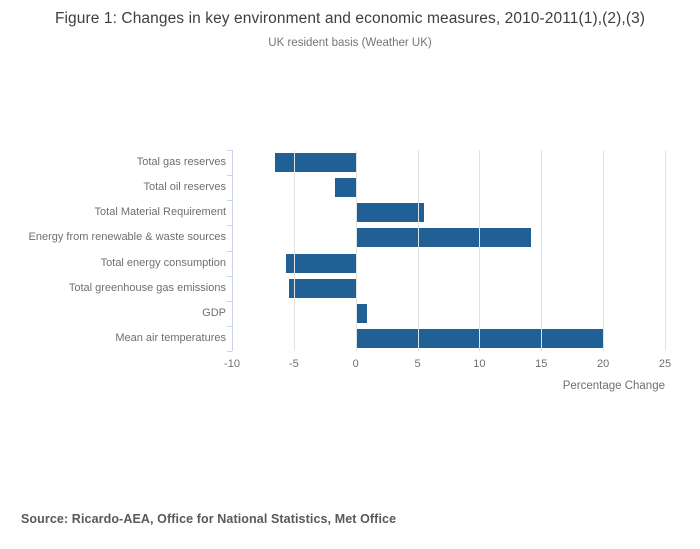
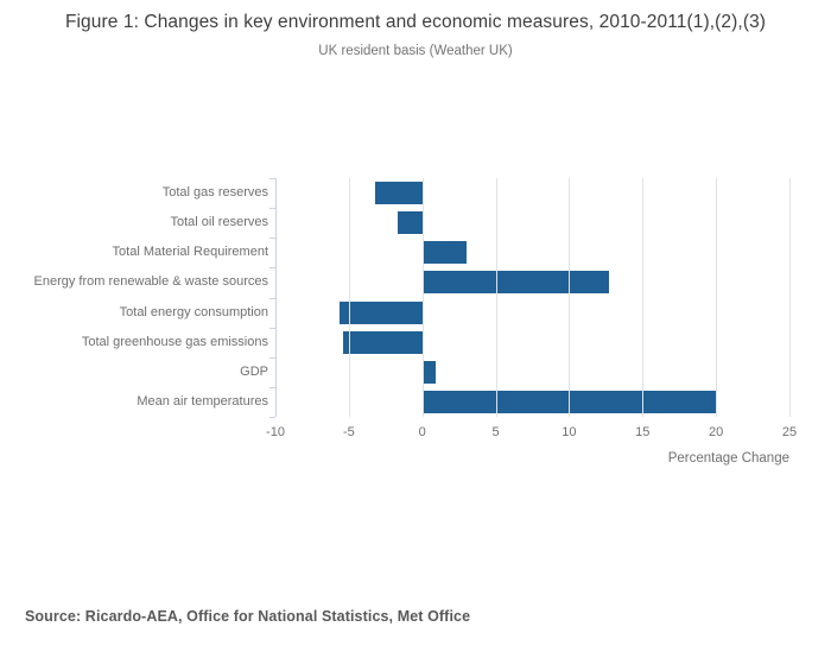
Total gas reserves: -6.5 -> -3.2
Total Material Requirement: 5.5 -> 3.0
Energy from renewable & waste sources: 14.2 -> 12.7
